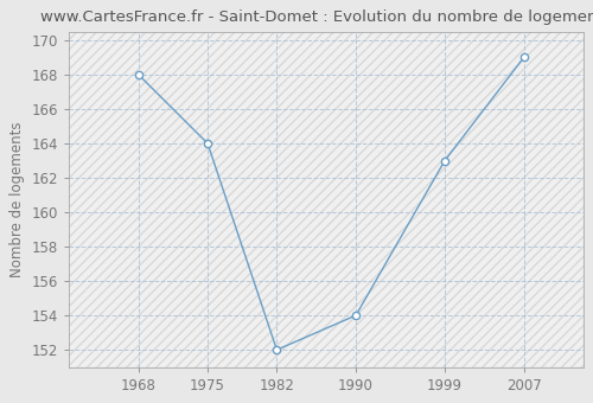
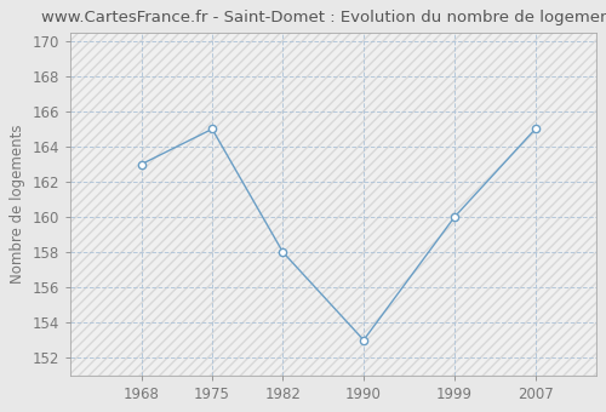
1968: 168 -> 163
1975: 164 -> 165
1982: 152 -> 158
1990: 154 -> 153
1999: 163 -> 160
2007: 169 -> 165
